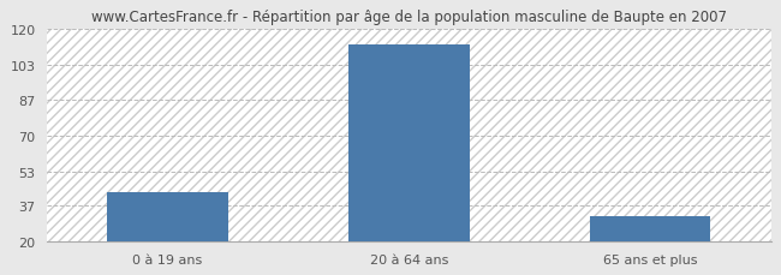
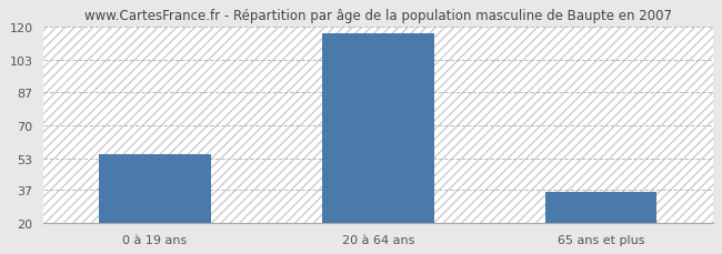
0 à 19 ans: 43 -> 55
20 à 64 ans: 113 -> 117
65 ans et plus: 32 -> 36
